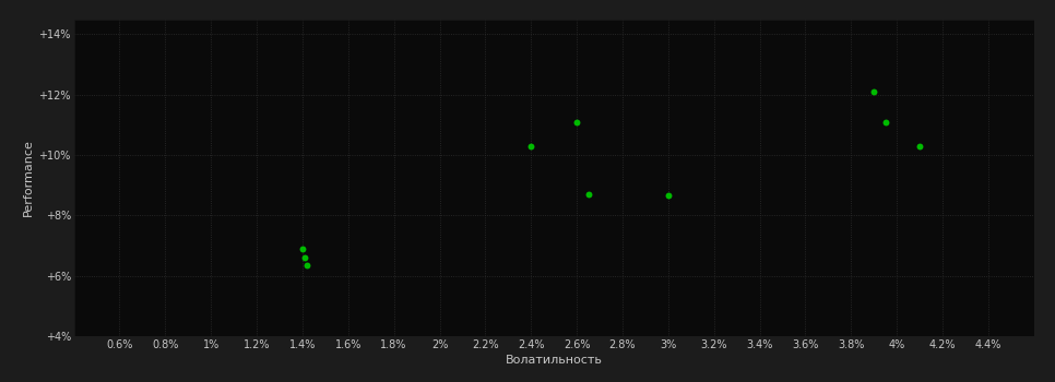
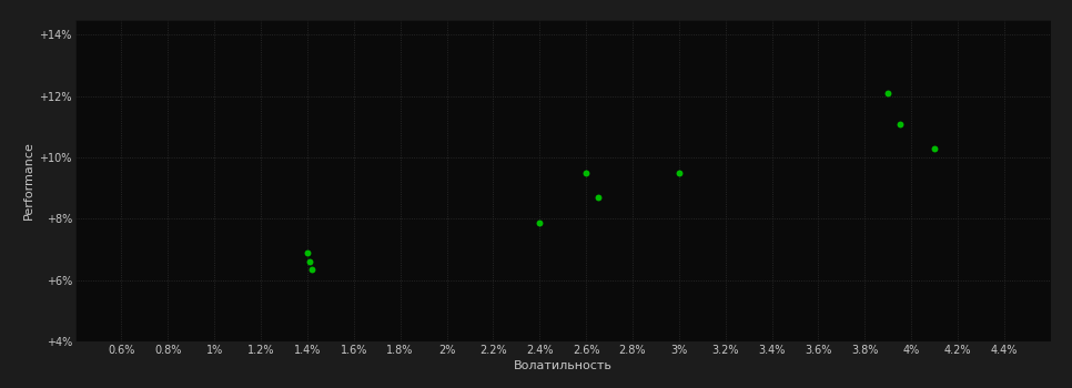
2.4%: 10.30% -> 7.85%
2.6%: 11.10% -> 9.50%
3%: 8.65% -> 9.50%
